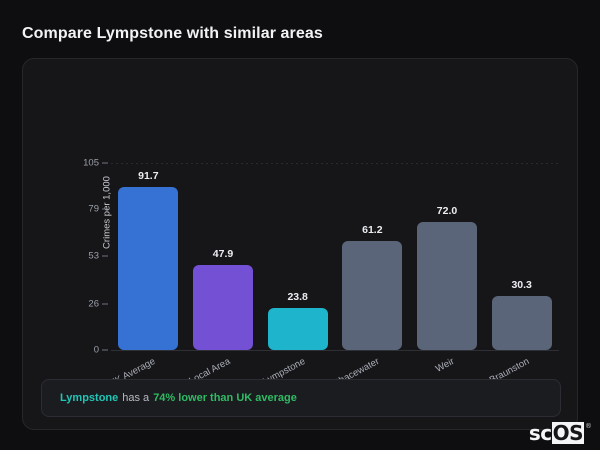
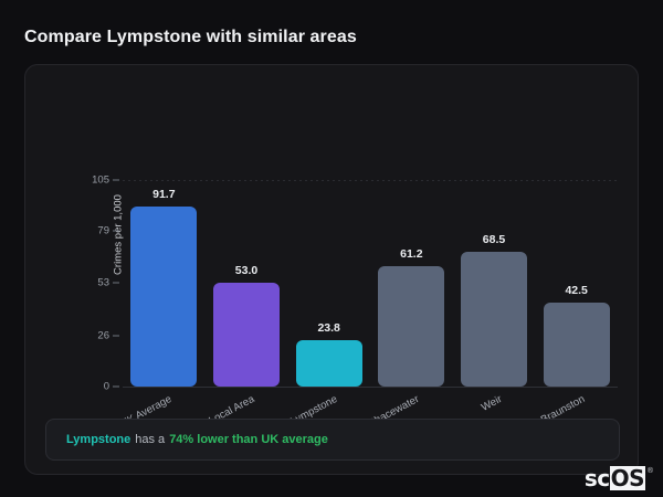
Local Area: 47.9 -> 53.0
Weir: 72.0 -> 68.5
Braunston: 30.3 -> 42.5
